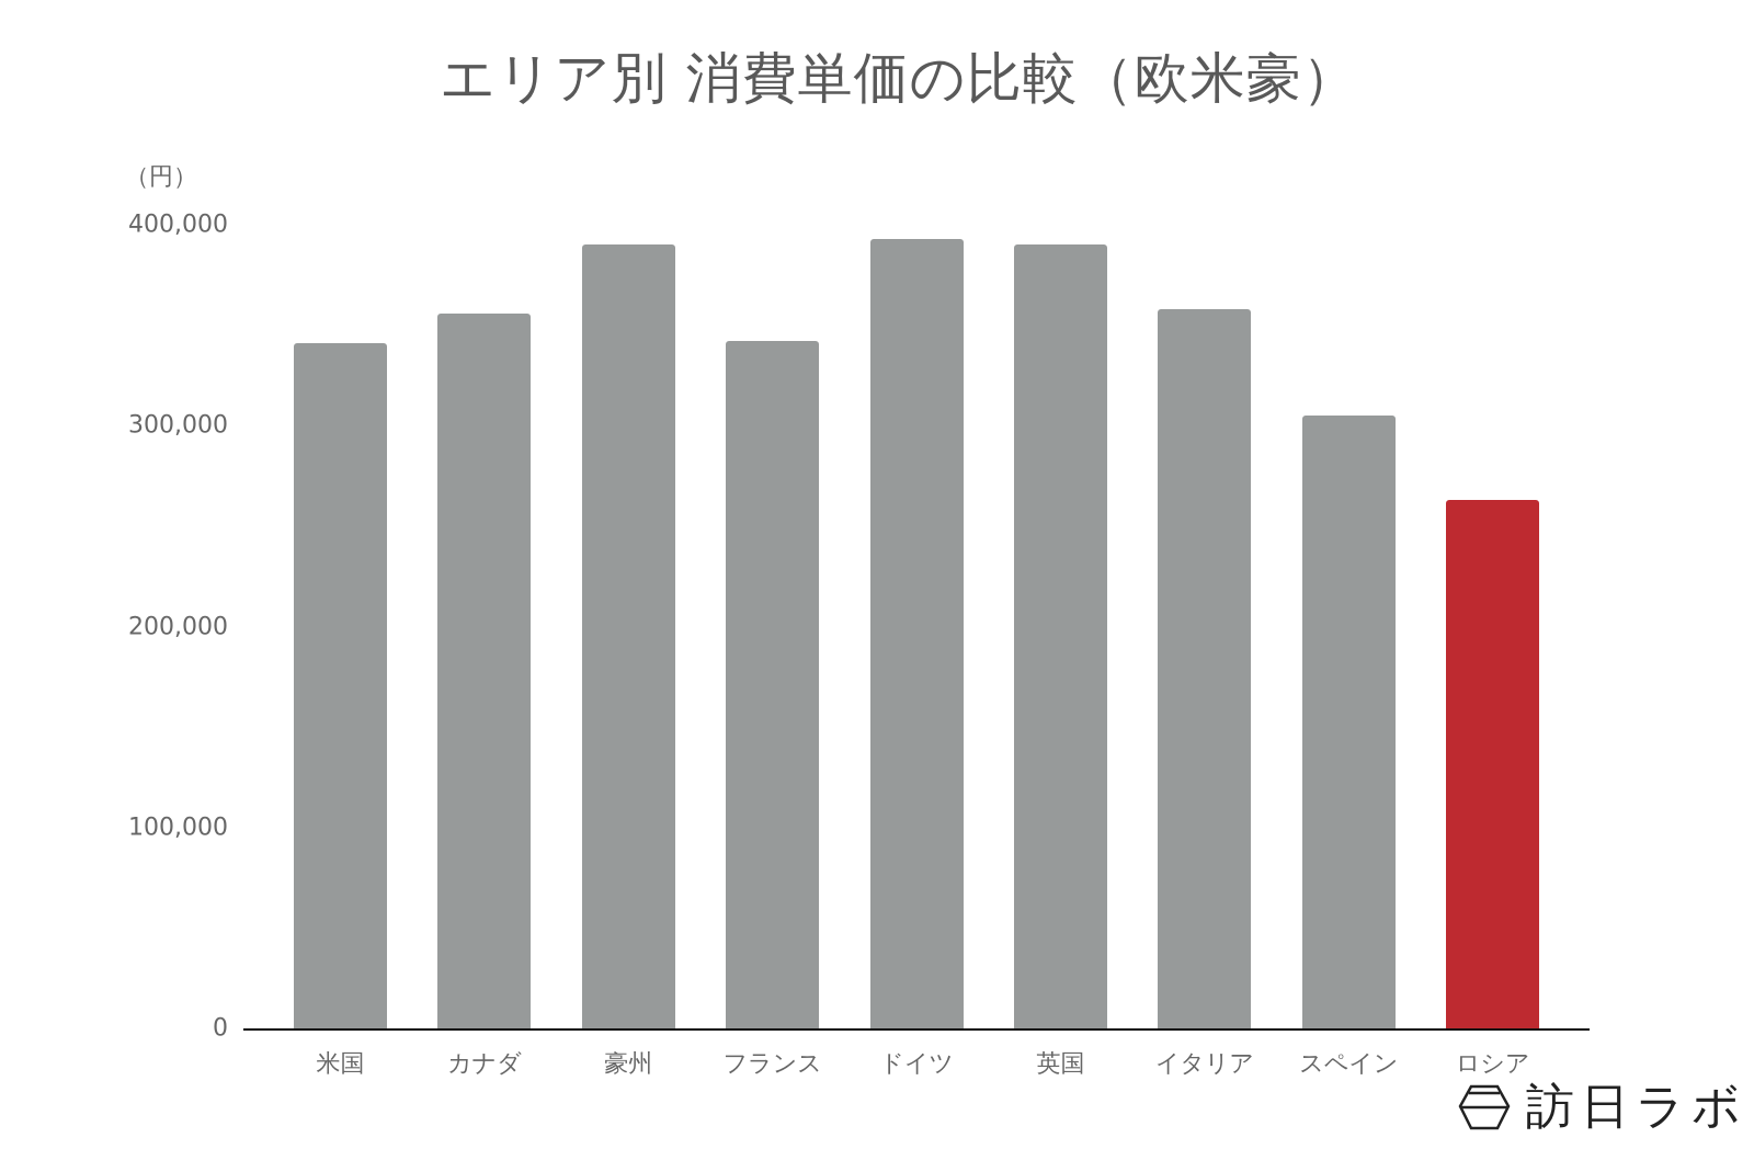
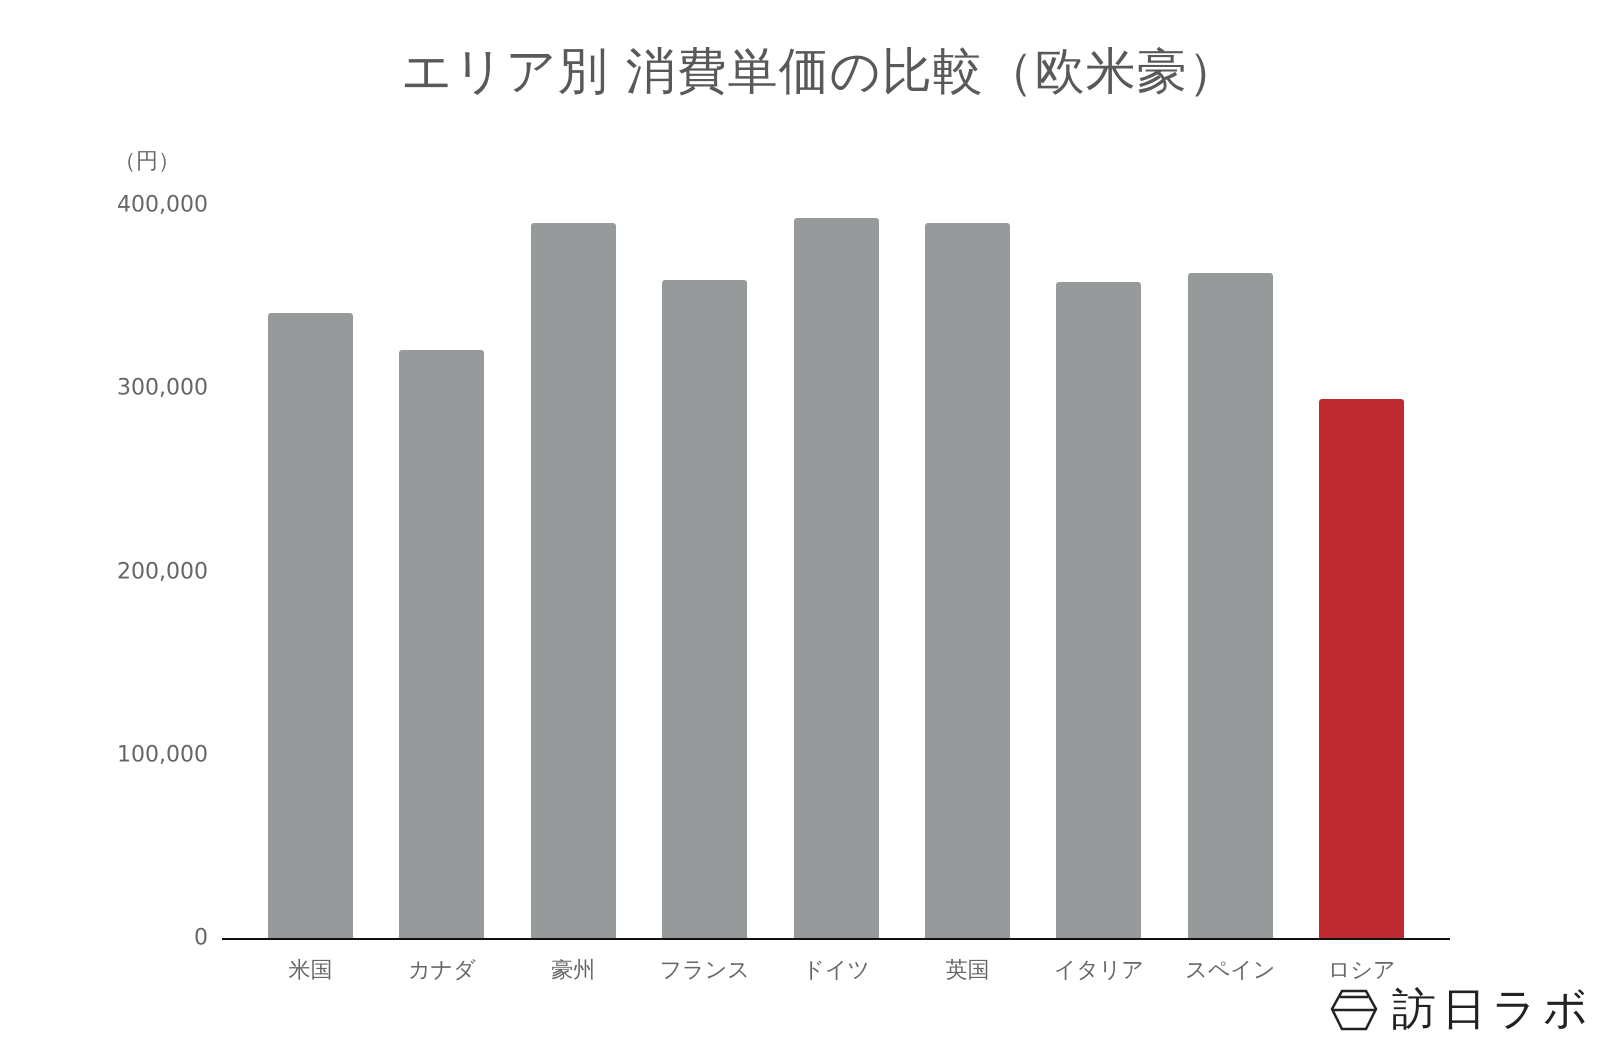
カナダ: 356000 -> 321000
フランス: 342000 -> 359000
スペイン: 305000 -> 363000
ロシア: 263000 -> 294000
